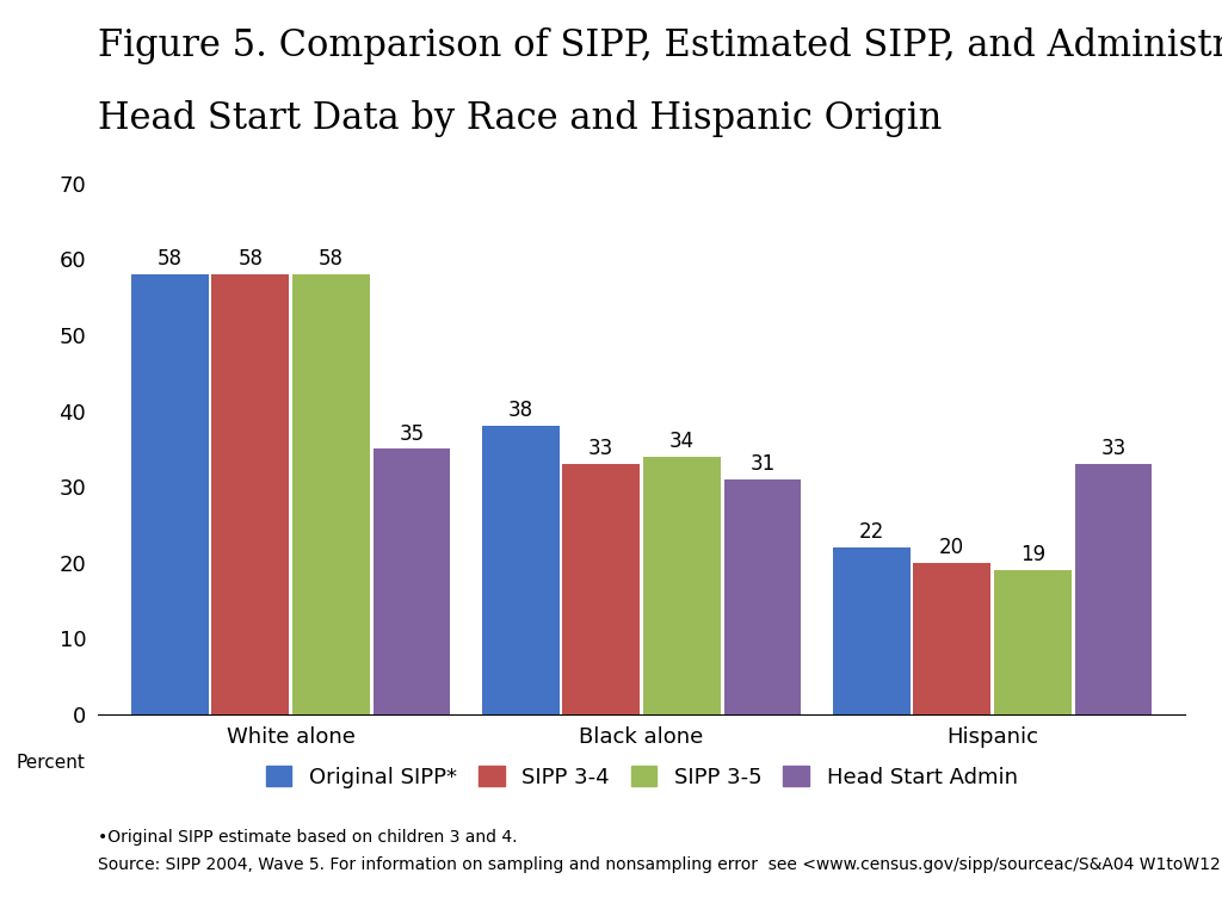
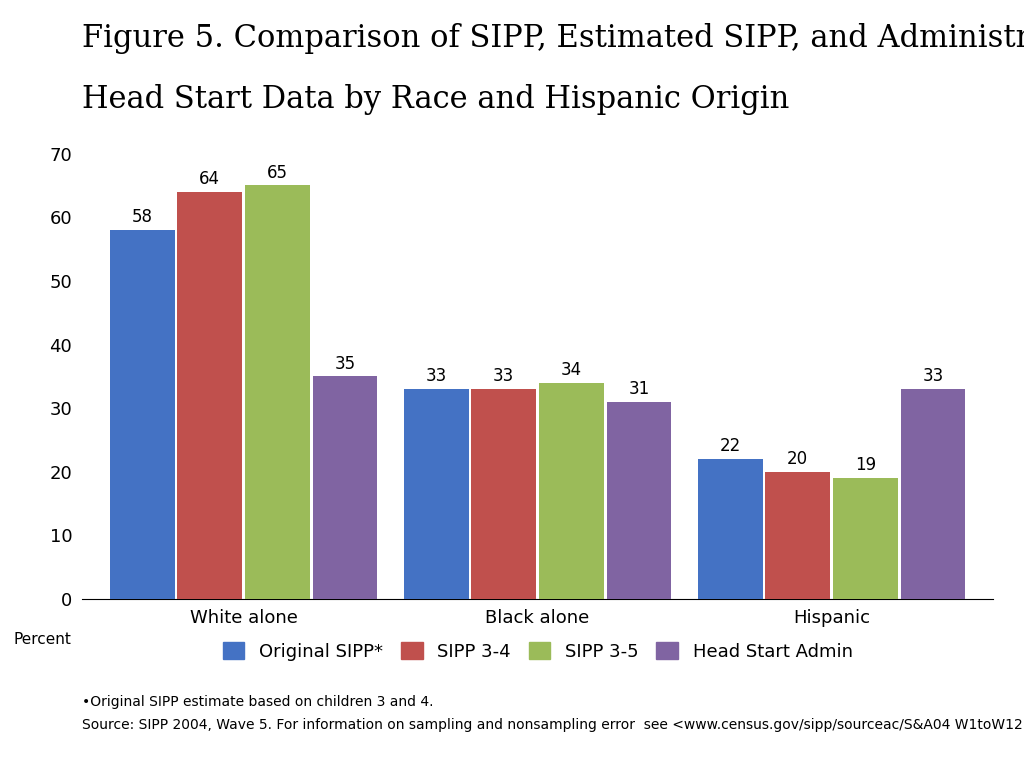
SIPP 3-4/White alone: 58 -> 64
SIPP 3-5/White alone: 58 -> 65
Original SIPP*/Black alone: 38 -> 33
